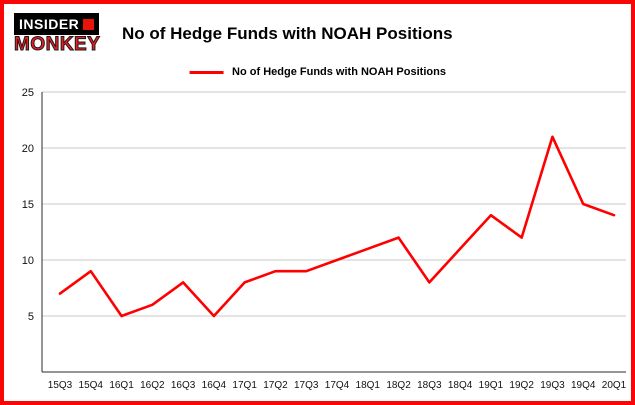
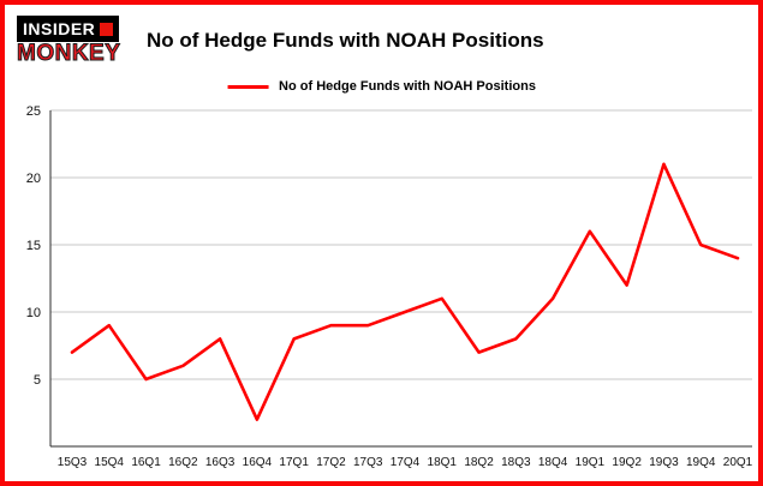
16Q4: 5 -> 2
18Q2: 12 -> 7
19Q1: 14 -> 16
